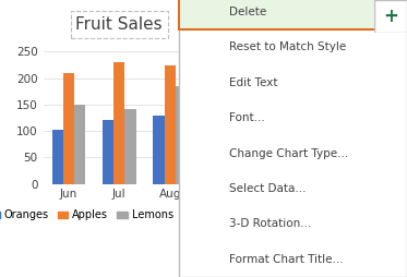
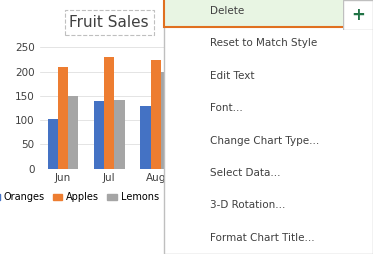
Oranges/Jul: 120 -> 140
Lemons/Aug: 185 -> 200
